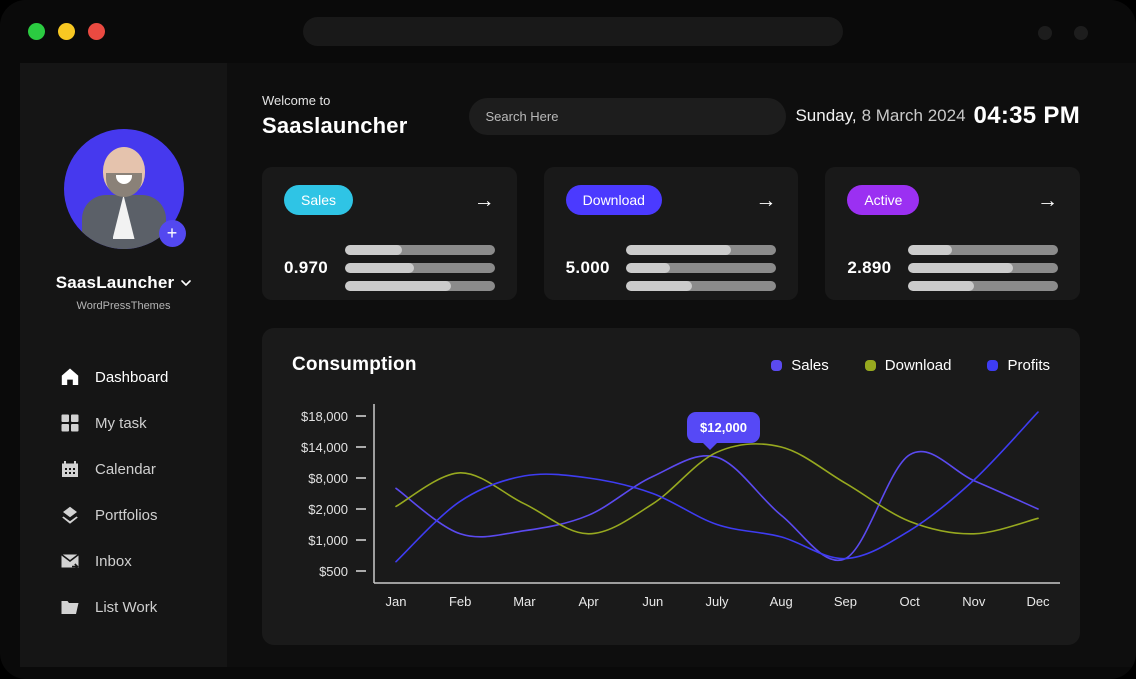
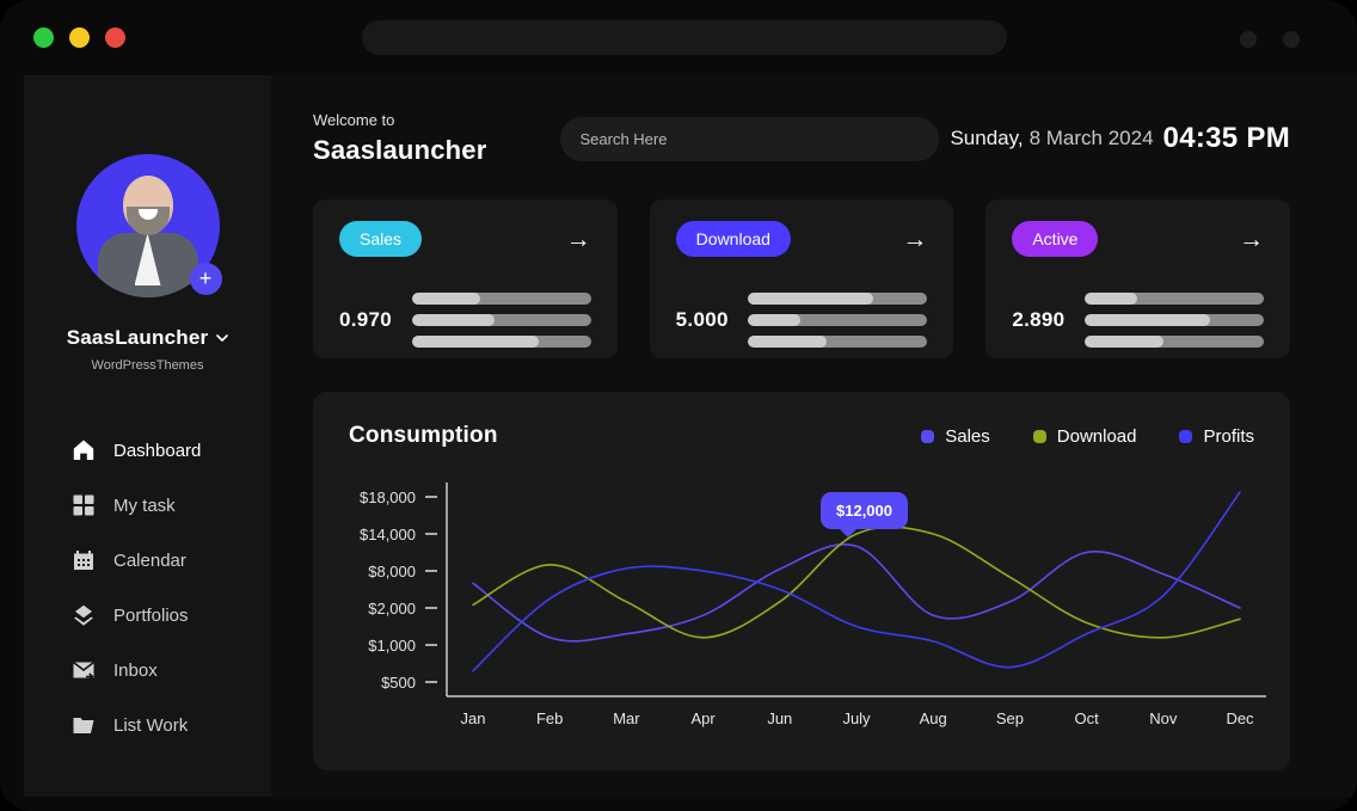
Download/July: $13000 -> $14000
Sales/Sep: $1000 -> $3000
Sales/Oct: $12000 -> $11000
Profits/Nov: $8000 -> $4000
